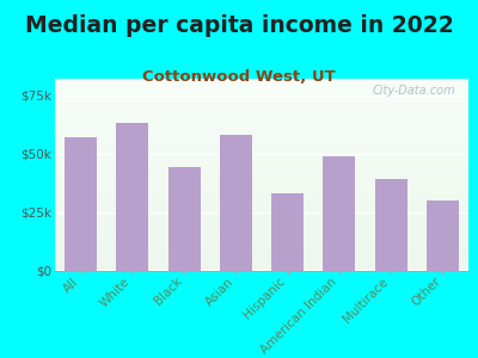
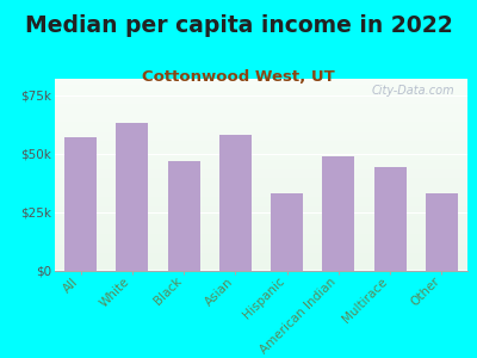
Black: $44k -> $47k
Multirace: $39k -> $44k
Other: $30k -> $33k
